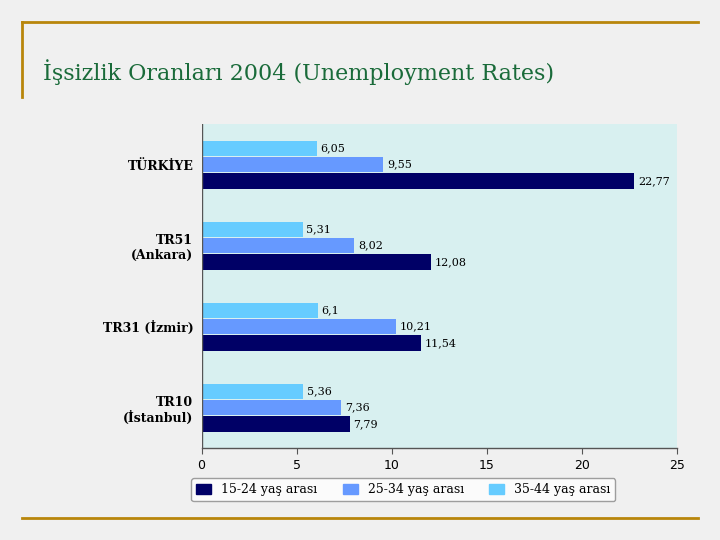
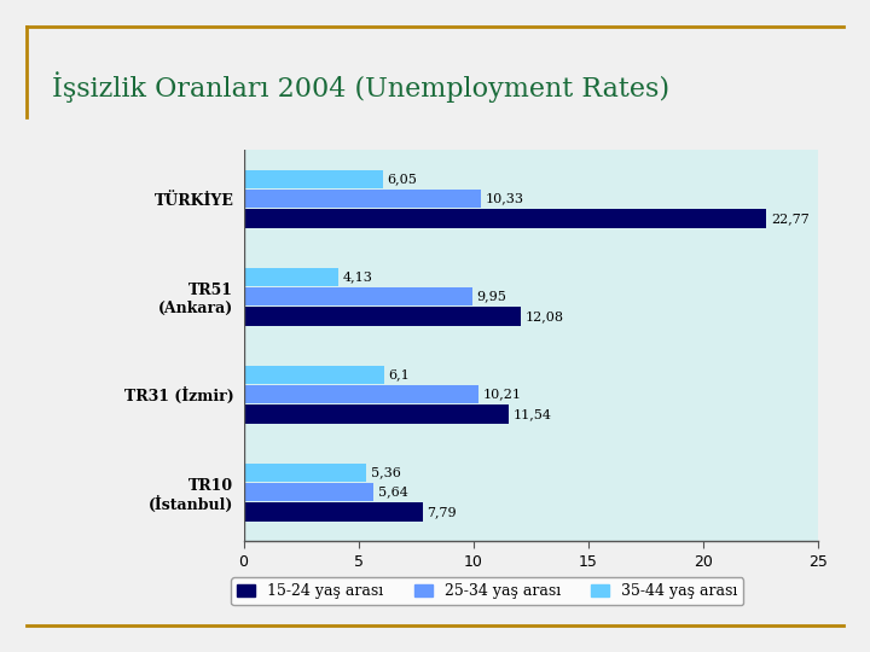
25-34 yaş arası/TÜRKİYE: 9,55 -> 10,33
35-44 yaş arası/TR51 (Ankara): 5,31 -> 4,13
25-34 yaş arası/TR51 (Ankara): 8,02 -> 9,95
25-34 yaş arası/TR10 (İstanbul): 7,36 -> 5,64
